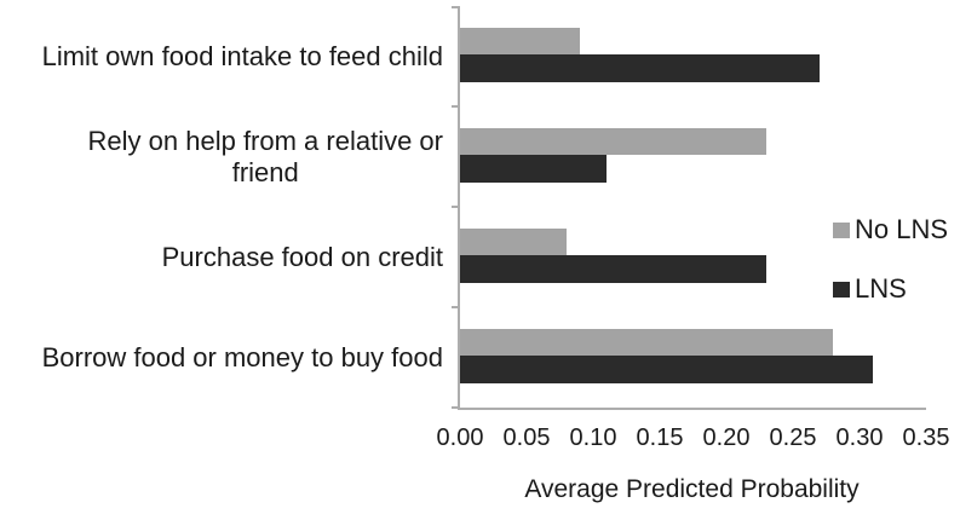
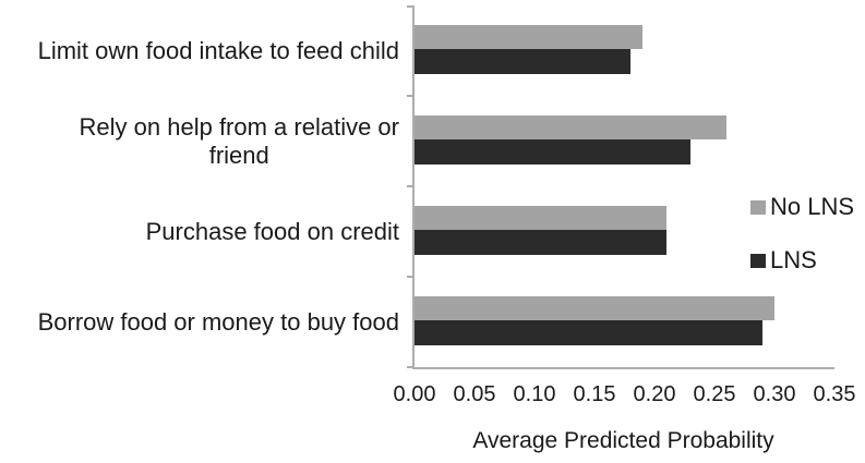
No LNS/Limit own food intake to feed child: 0.09 -> 0.19
LNS/Limit own food intake to feed child: 0.27 -> 0.18
No LNS/Rely on help from a relative or friend: 0.23 -> 0.26
LNS/Rely on help from a relative or friend: 0.11 -> 0.23
No LNS/Purchase food on credit: 0.08 -> 0.21
LNS/Purchase food on credit: 0.23 -> 0.21
No LNS/Borrow food or money to buy food: 0.28 -> 0.30
LNS/Borrow food or money to buy food: 0.31 -> 0.29
